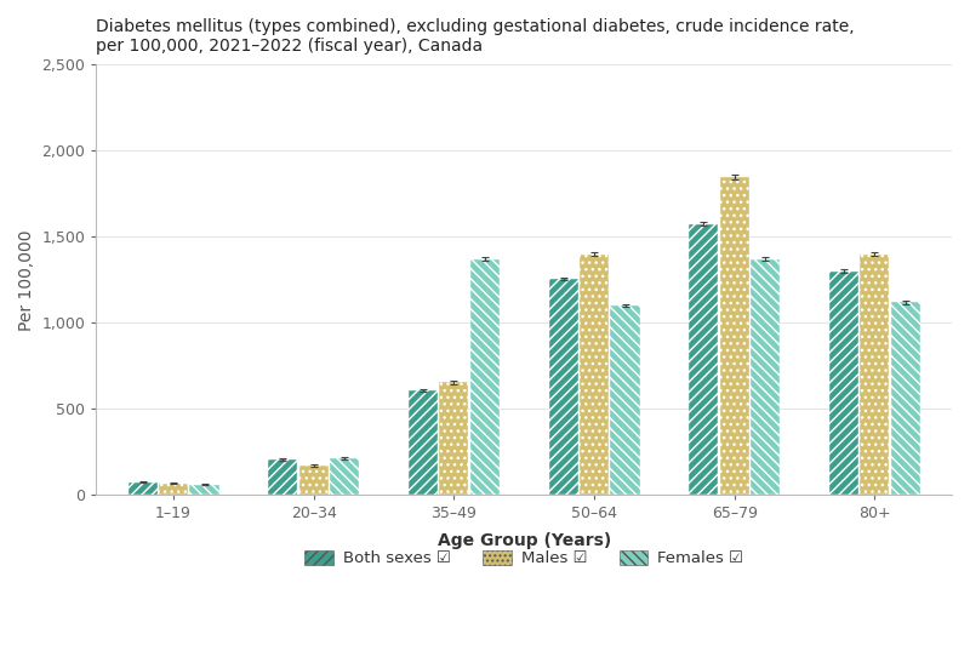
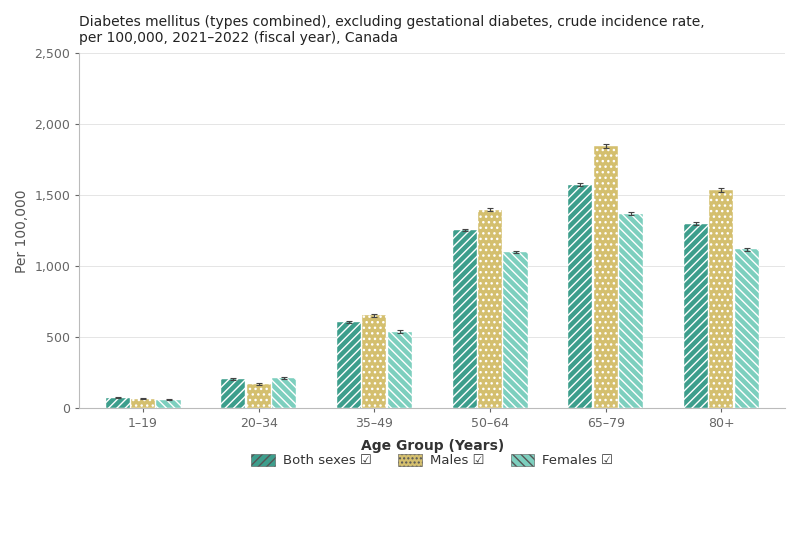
Females ☑/35–49: 1,370 -> 540
Males ☑/80+: 1,400 -> 1,540
